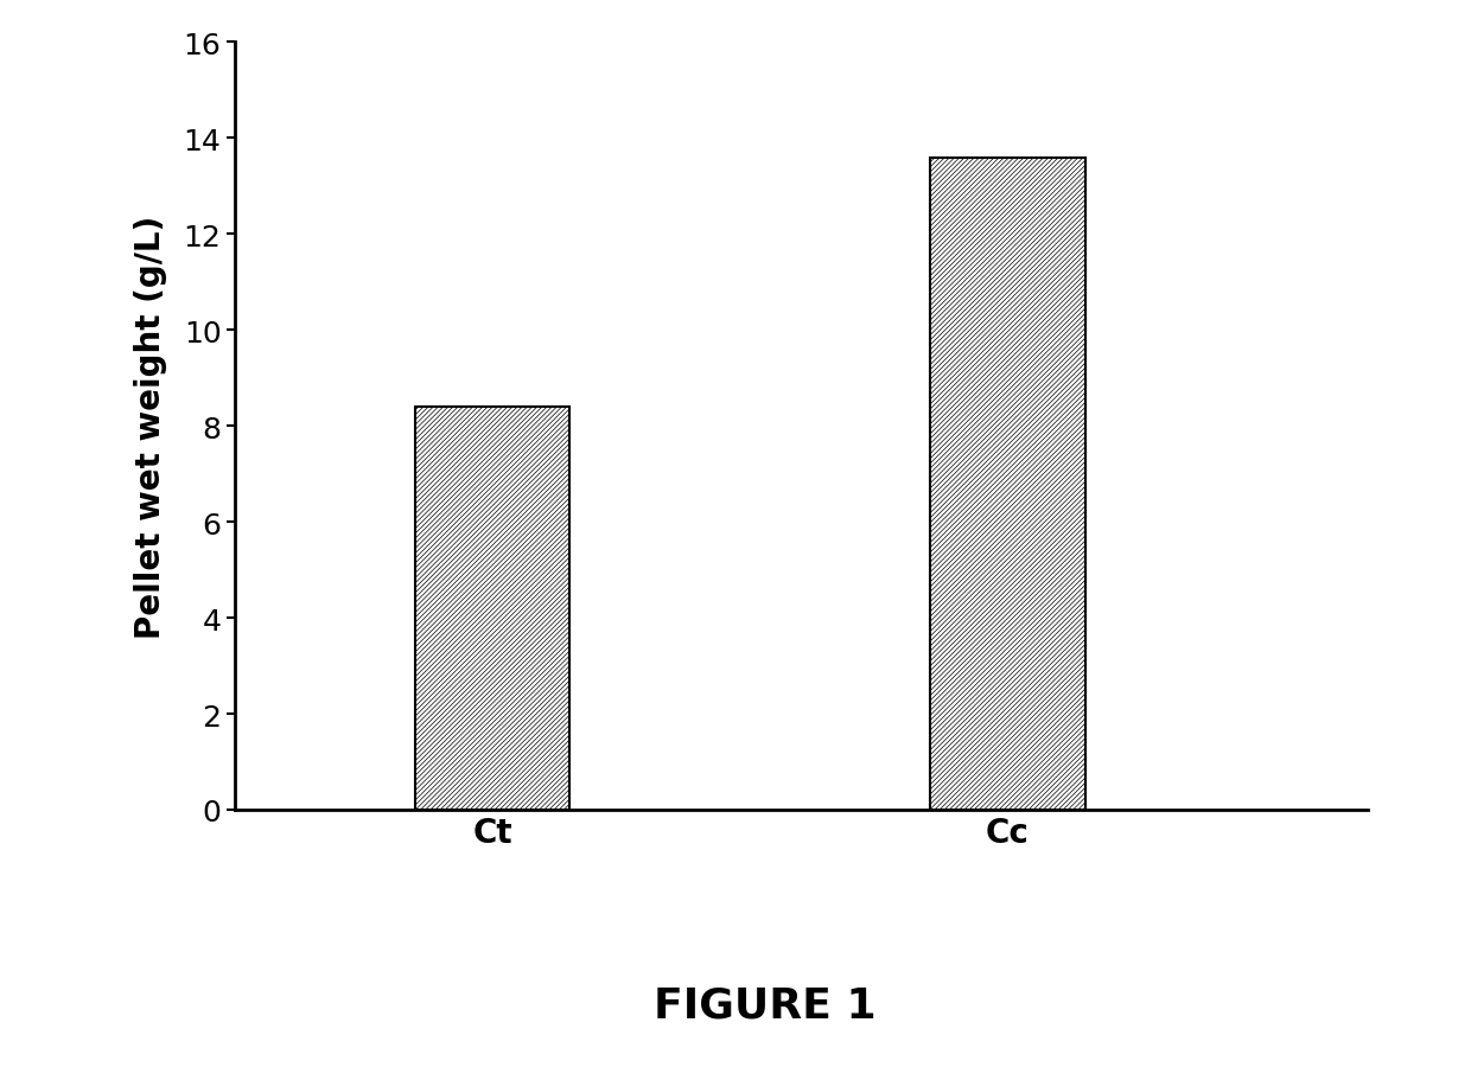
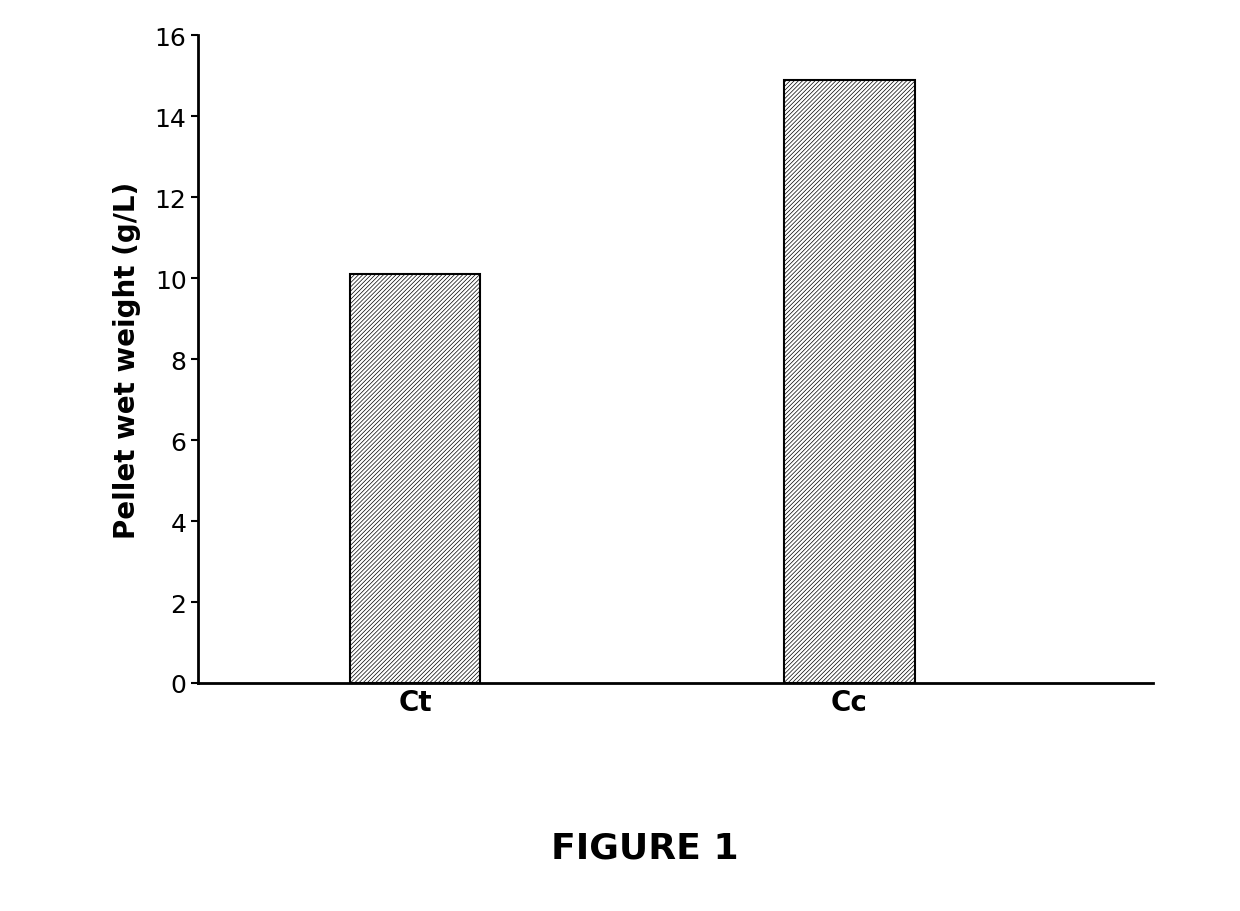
Ct: 8.4 -> 10.1
Cc: 13.6 -> 14.9
